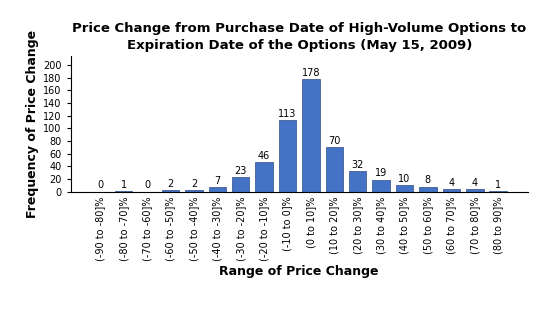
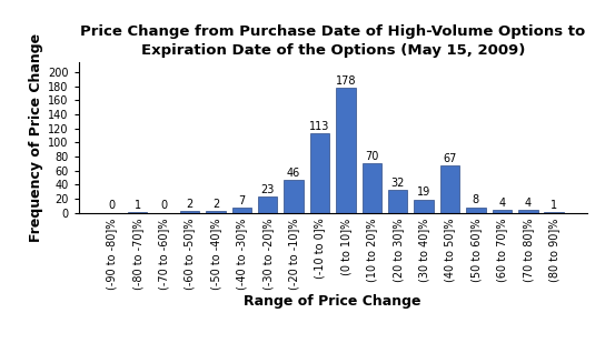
(40 to 50]%: 10 -> 67
